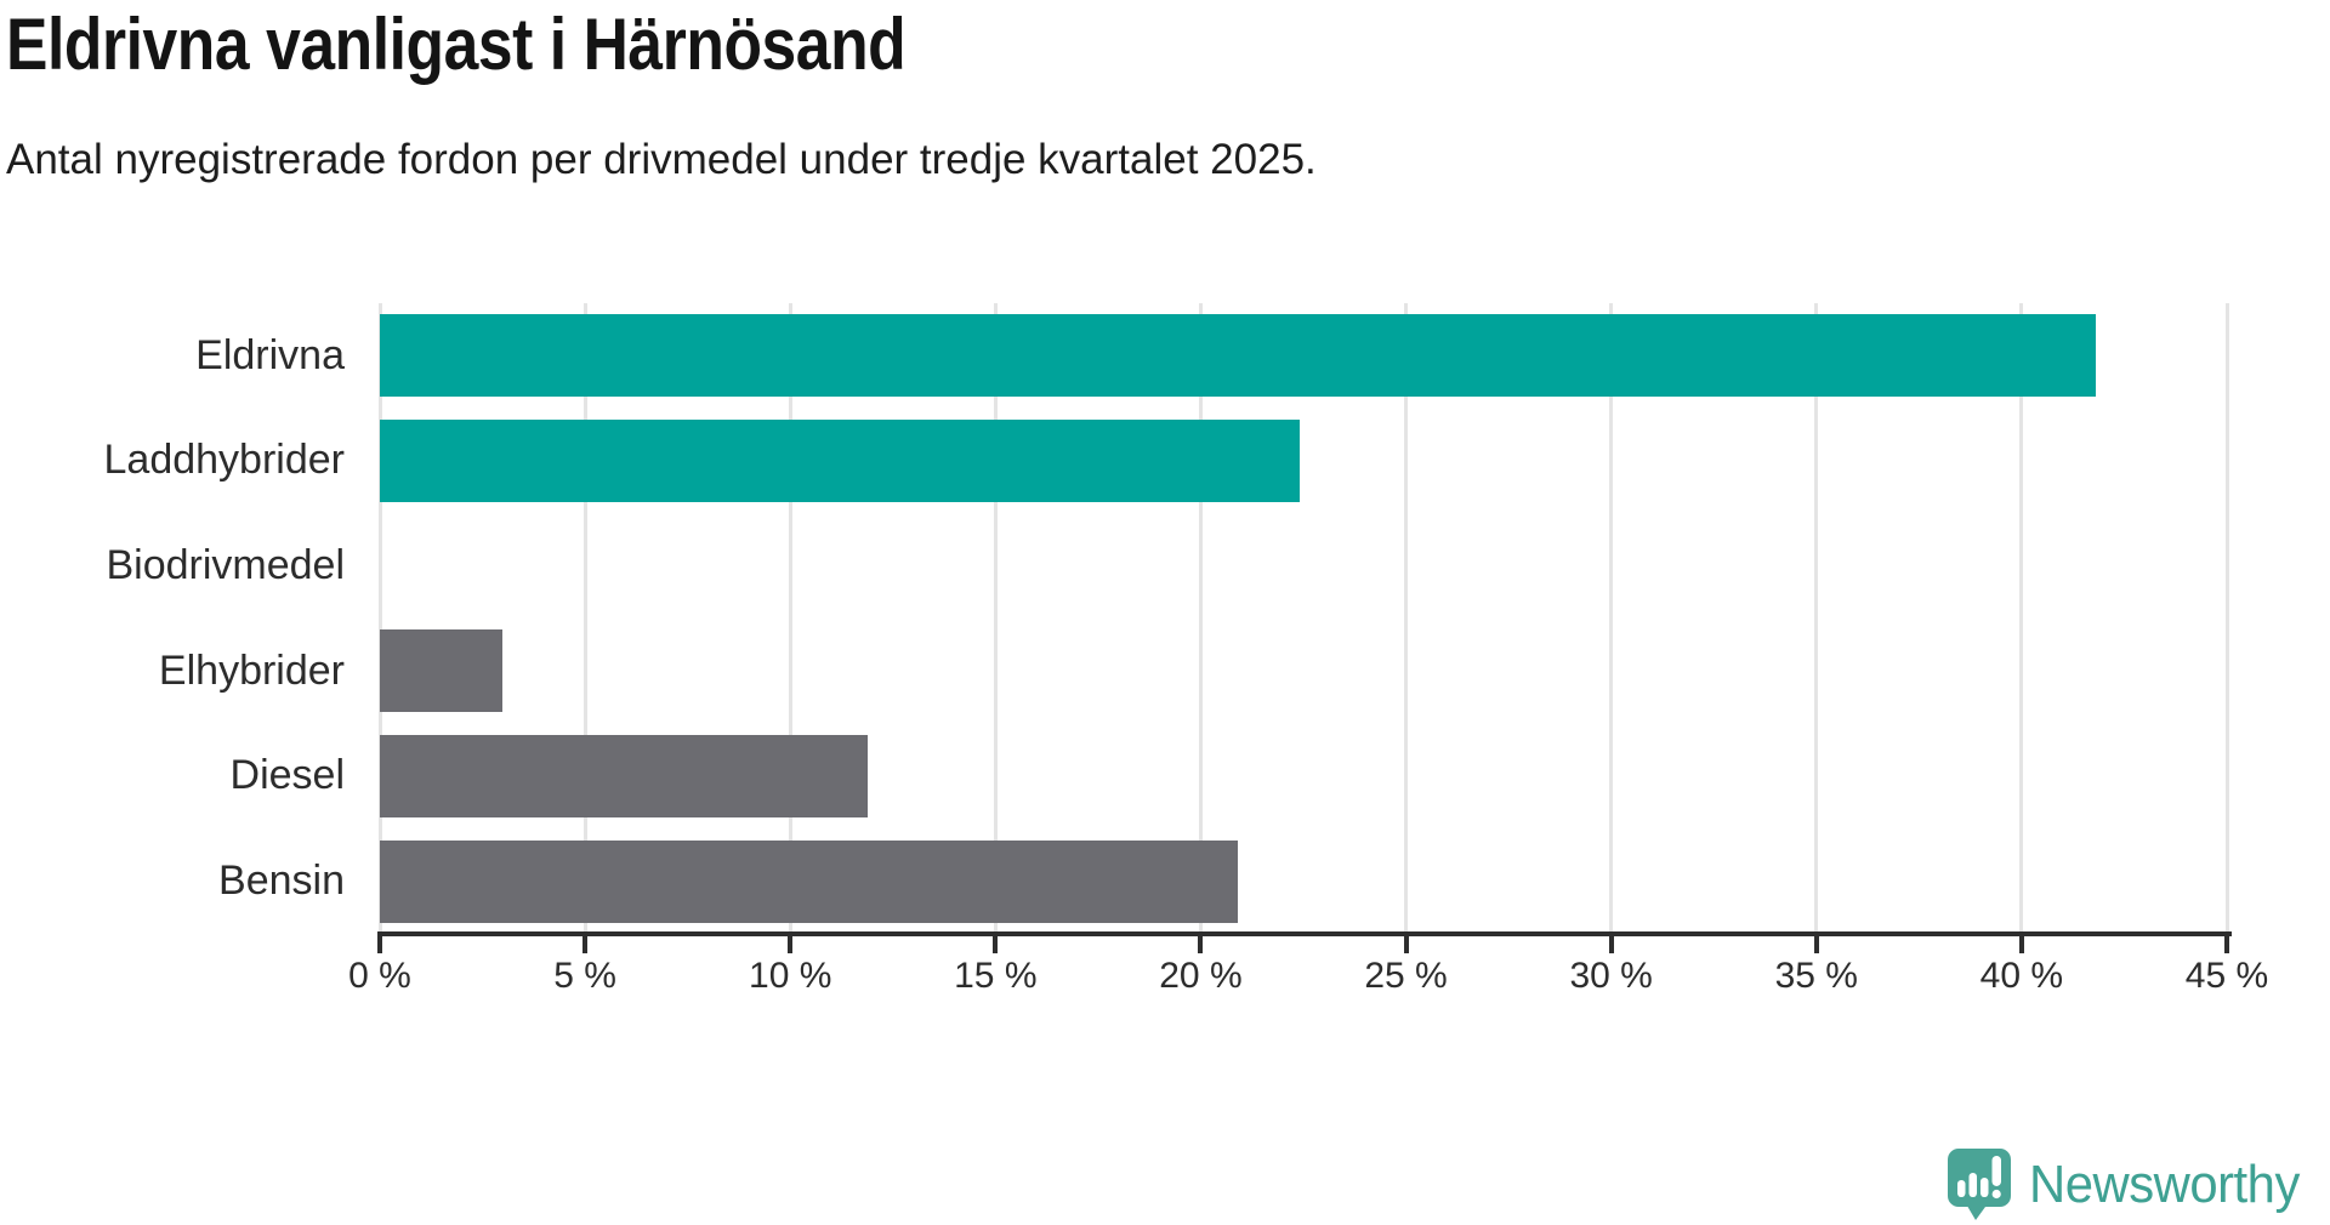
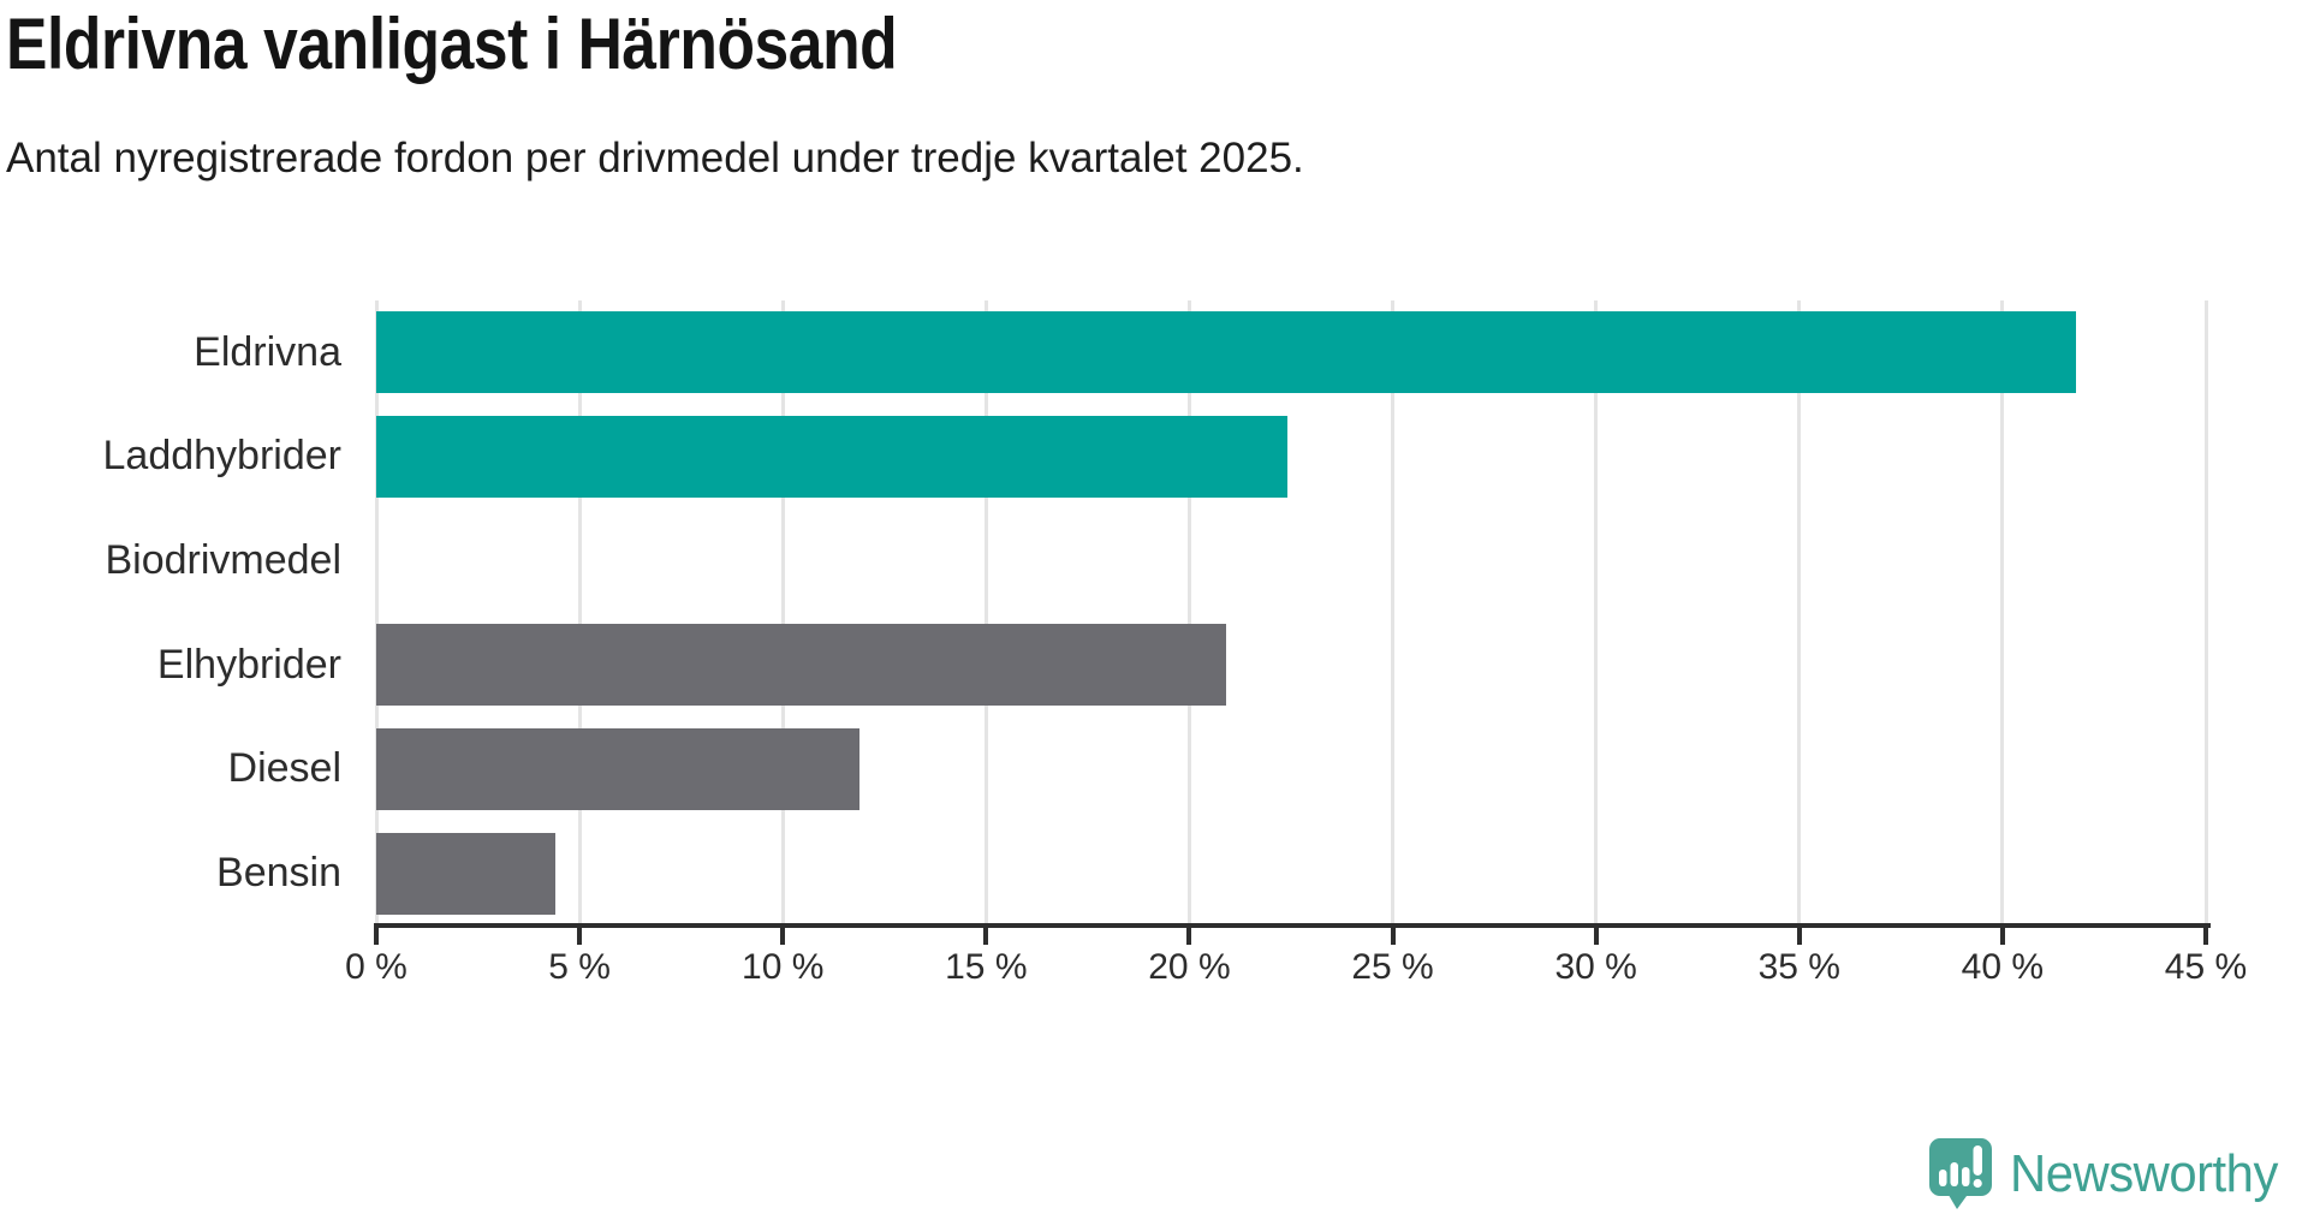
Elhybrider: 3.0% -> 20.9%
Bensin: 20.9% -> 4.4%
